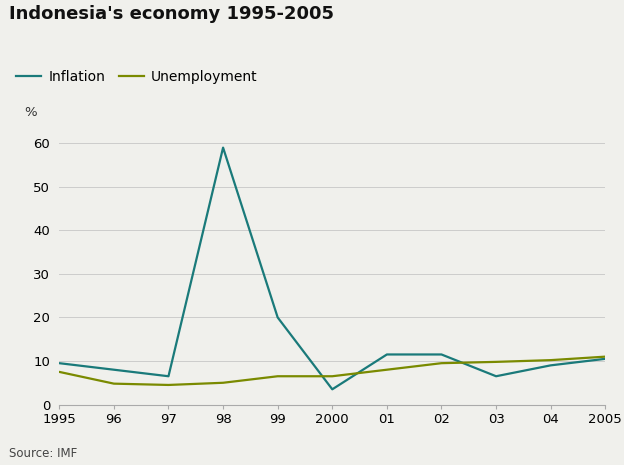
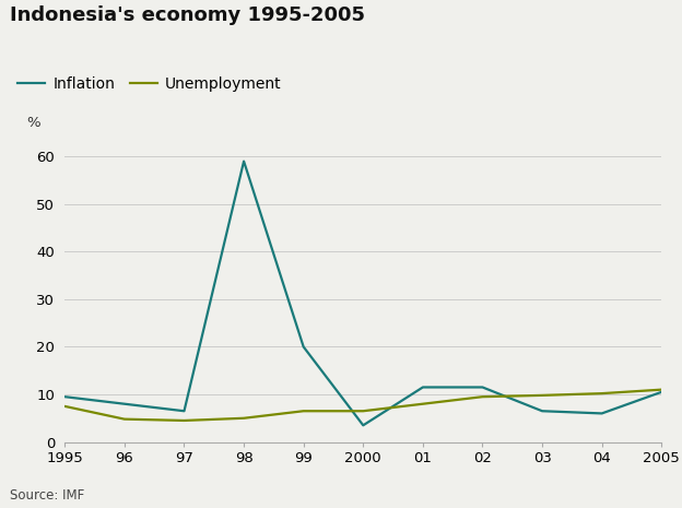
Inflation/04: 9.0 -> 6.0
